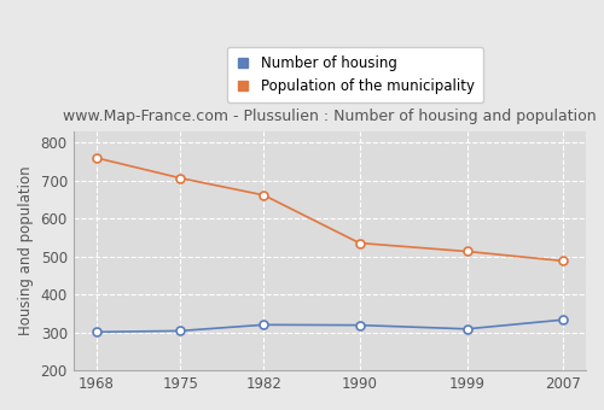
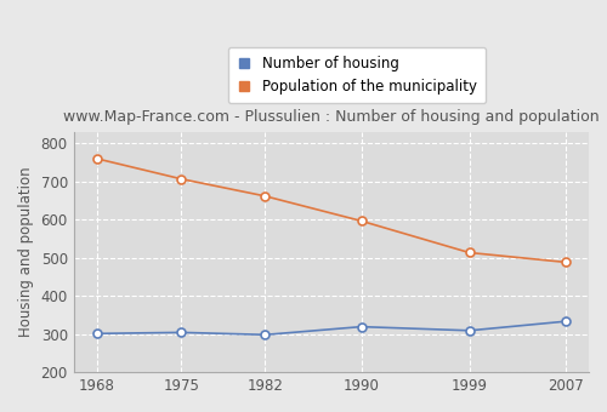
Number of housing/1982: 320 -> 298
Population of the municipality/1990: 535 -> 596
